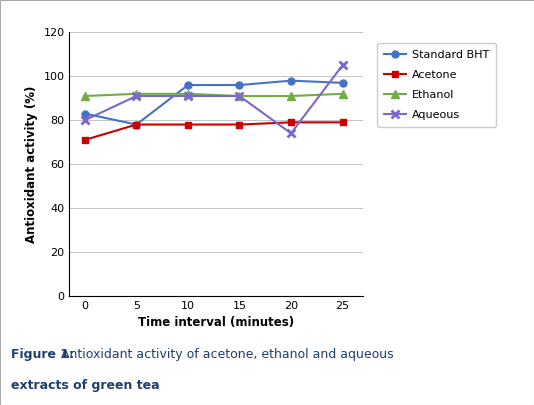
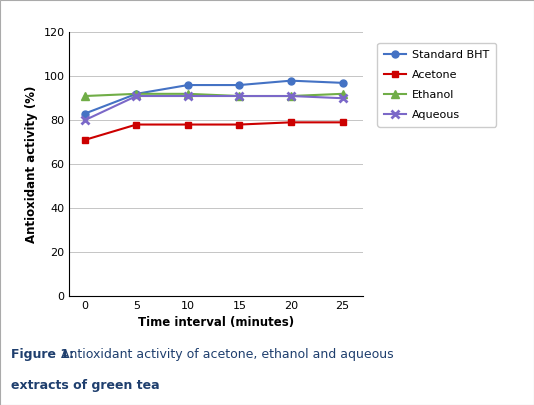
Standard BHT/5: 78 -> 92
Aqueous/20: 74 -> 91
Aqueous/25: 105 -> 90
